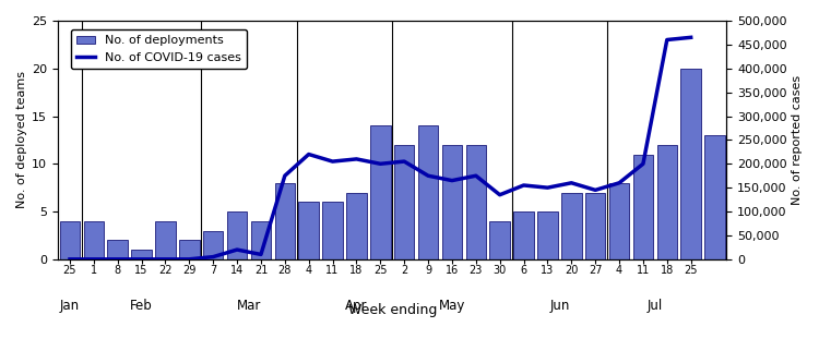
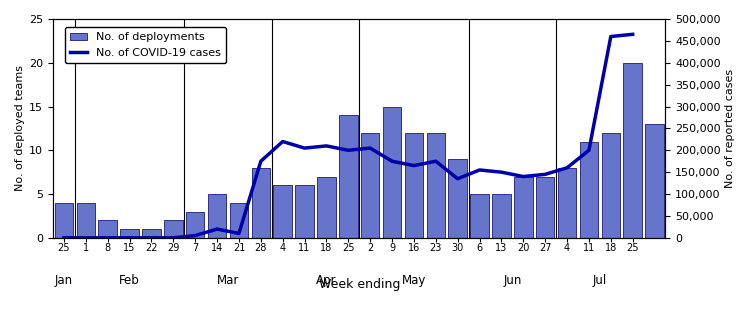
No. of deployments/22: 4 -> 1
No. of deployments/9: 14 -> 15
No. of deployments/30: 4 -> 9
No. of COVID-19 cases/20: 160,000 -> 140,000
